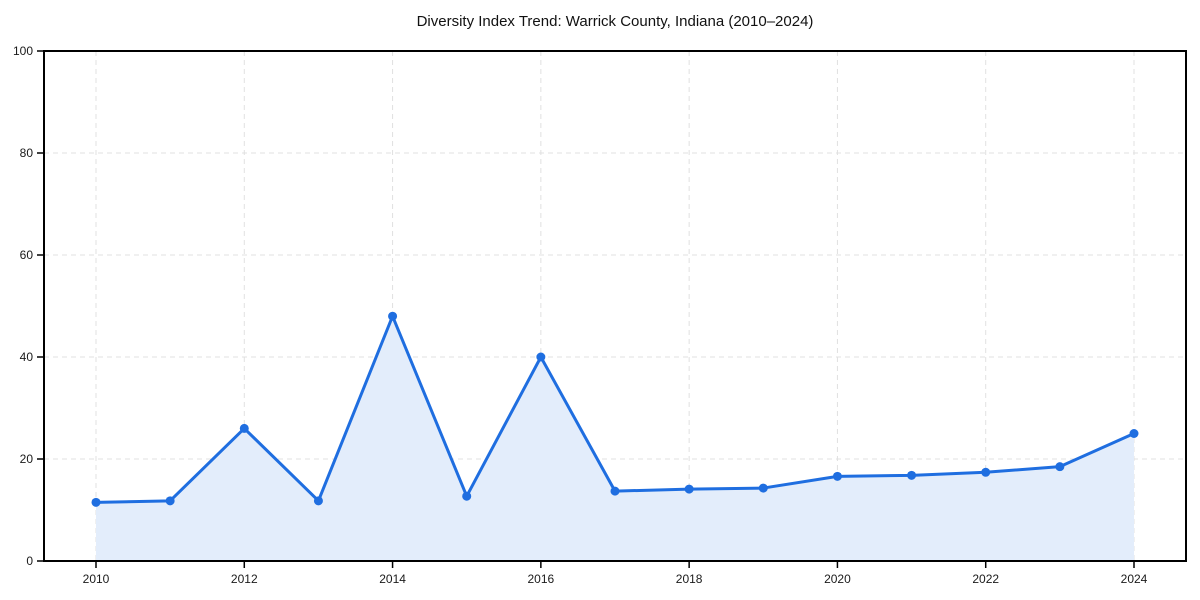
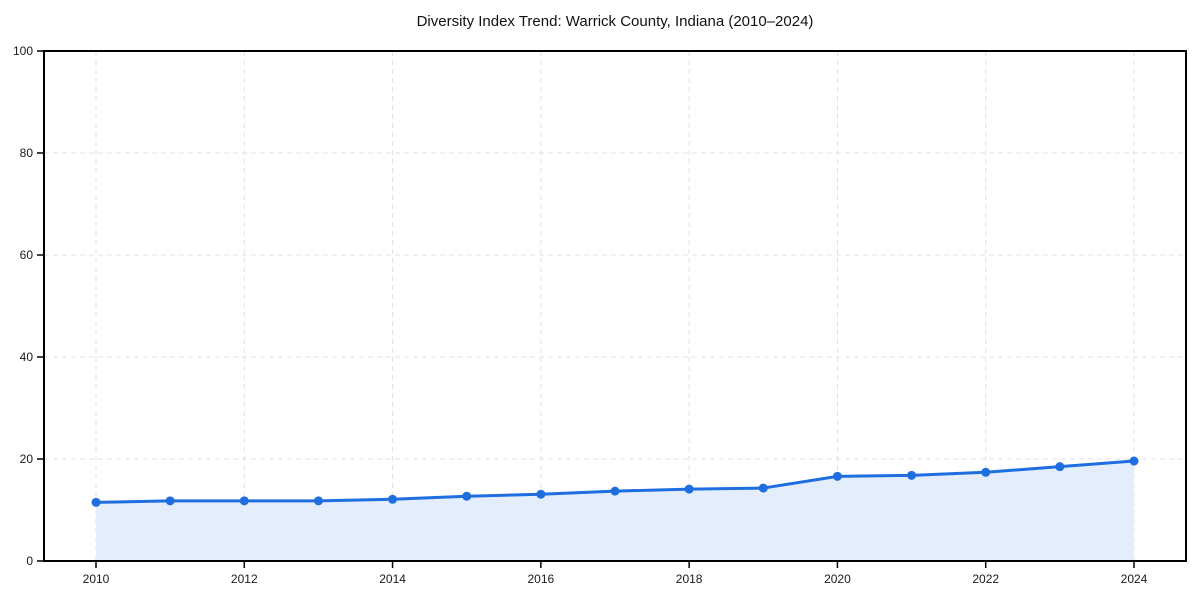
2012: 26 -> 12
2014: 48 -> 12
2016: 40 -> 13
2024: 25 -> 20
